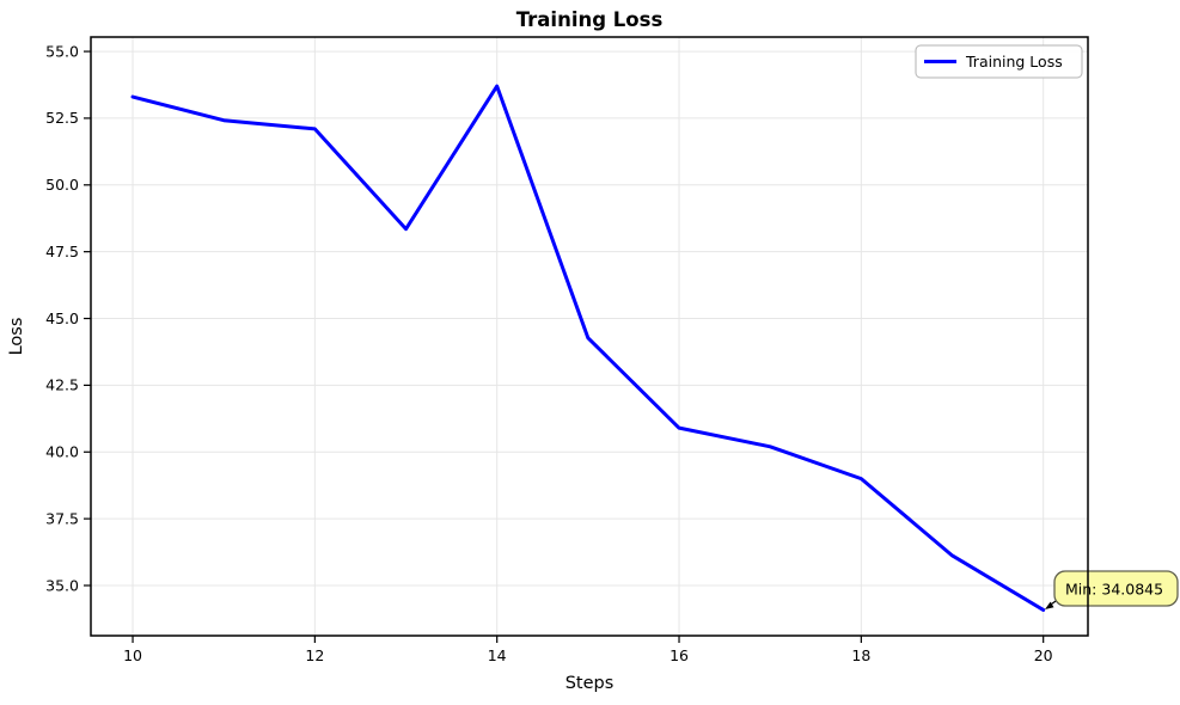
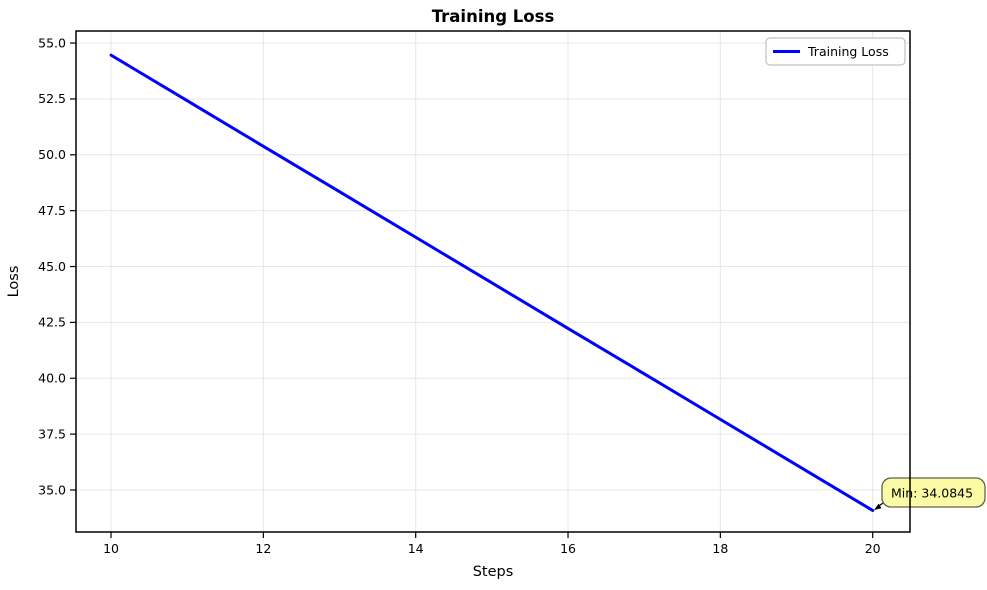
10: 53.3 -> 54.5
12: 52.1 -> 50.4
14: 53.7 -> 46.3
16: 40.9 -> 42.2
18: 39.0 -> 38.2
